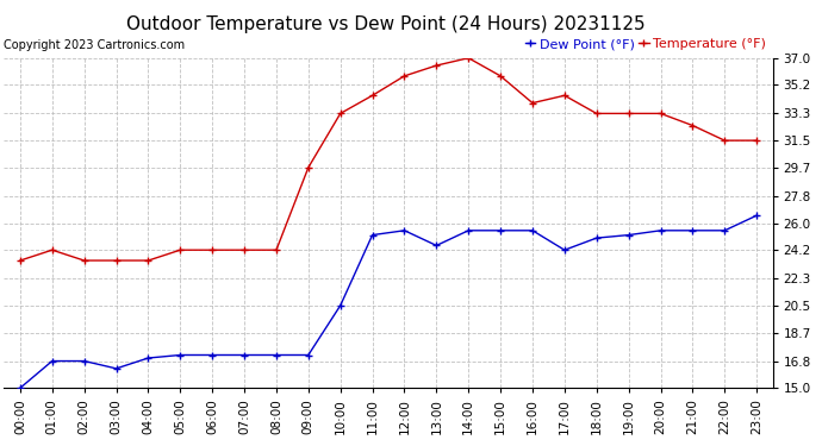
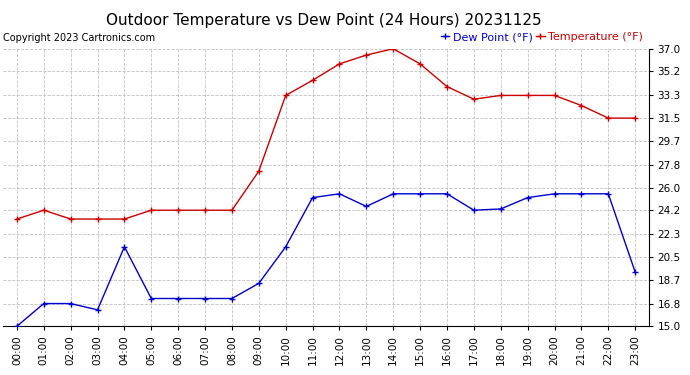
Dew Point (°F)/04:00: 17.0 -> 21.3
Temperature (°F)/09:00: 29.7 -> 27.3
Dew Point (°F)/09:00: 17.2 -> 18.4
Dew Point (°F)/10:00: 20.5 -> 21.3
Temperature (°F)/17:00: 34.5 -> 33.0
Dew Point (°F)/18:00: 25.0 -> 24.3
Dew Point (°F)/23:00: 26.5 -> 19.3
